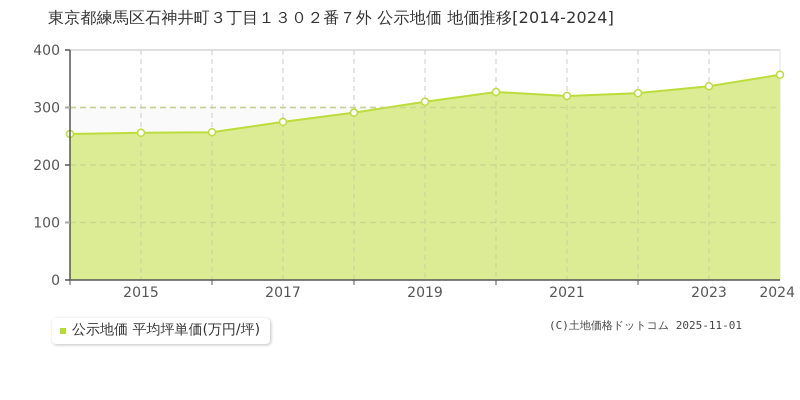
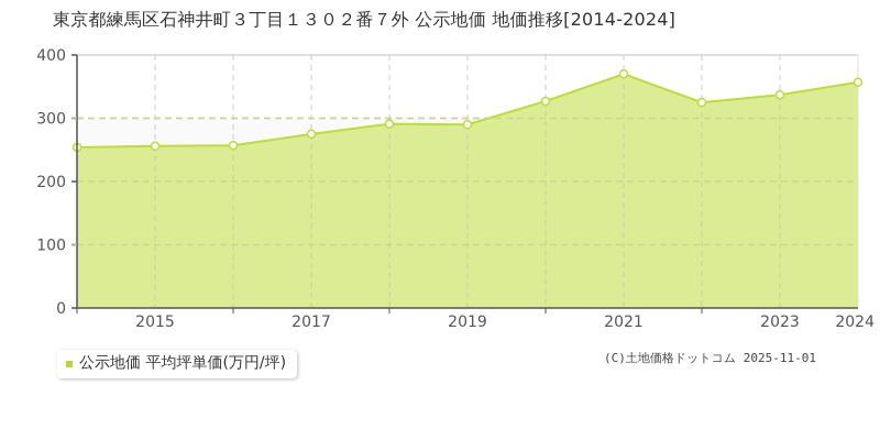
2019: 310 -> 290
2021: 320 -> 370
